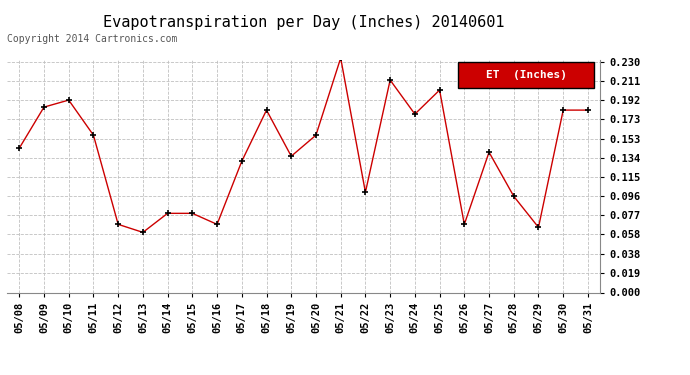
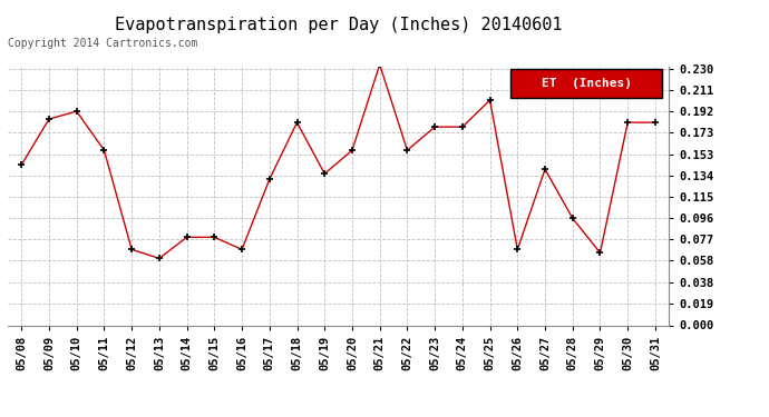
05/22: 0.100 -> 0.157
05/23: 0.212 -> 0.178
